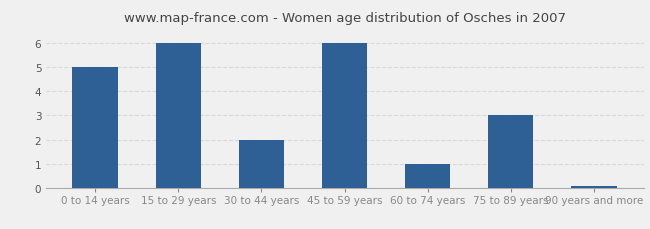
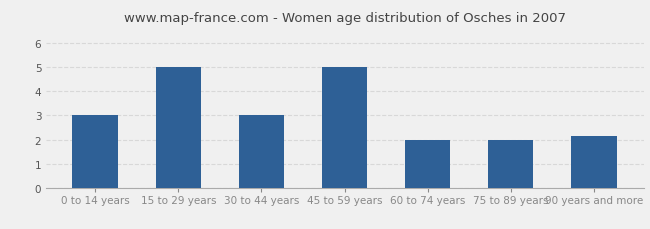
0 to 14 years: 5.00 -> 3.00
15 to 29 years: 6.00 -> 5.00
30 to 44 years: 2.00 -> 3.00
45 to 59 years: 6.00 -> 5.00
60 to 74 years: 1.00 -> 2.00
75 to 89 years: 3.00 -> 2.00
90 years and more: 0.05 -> 2.15
